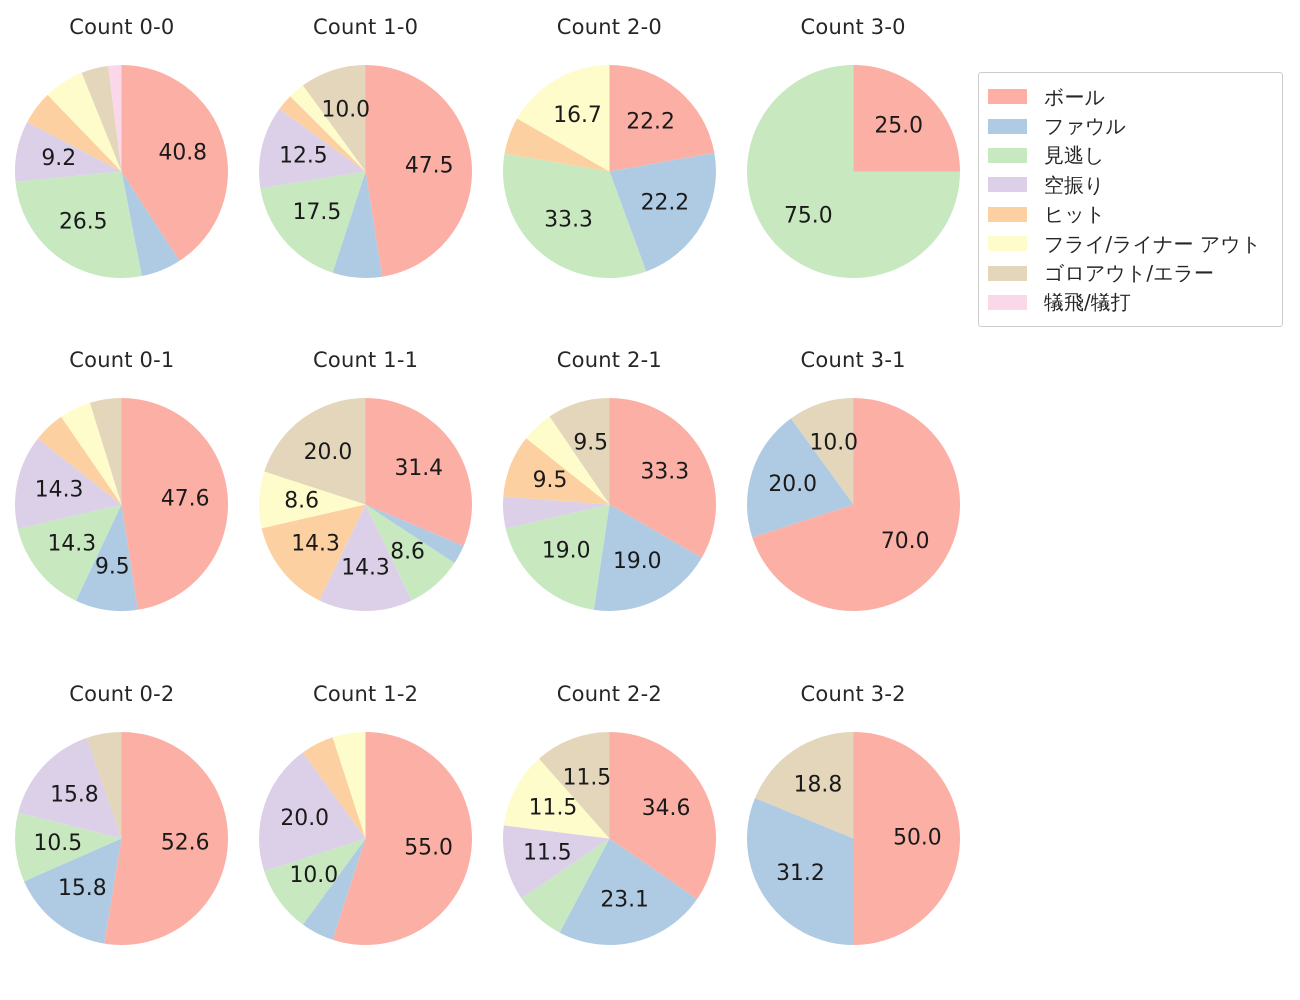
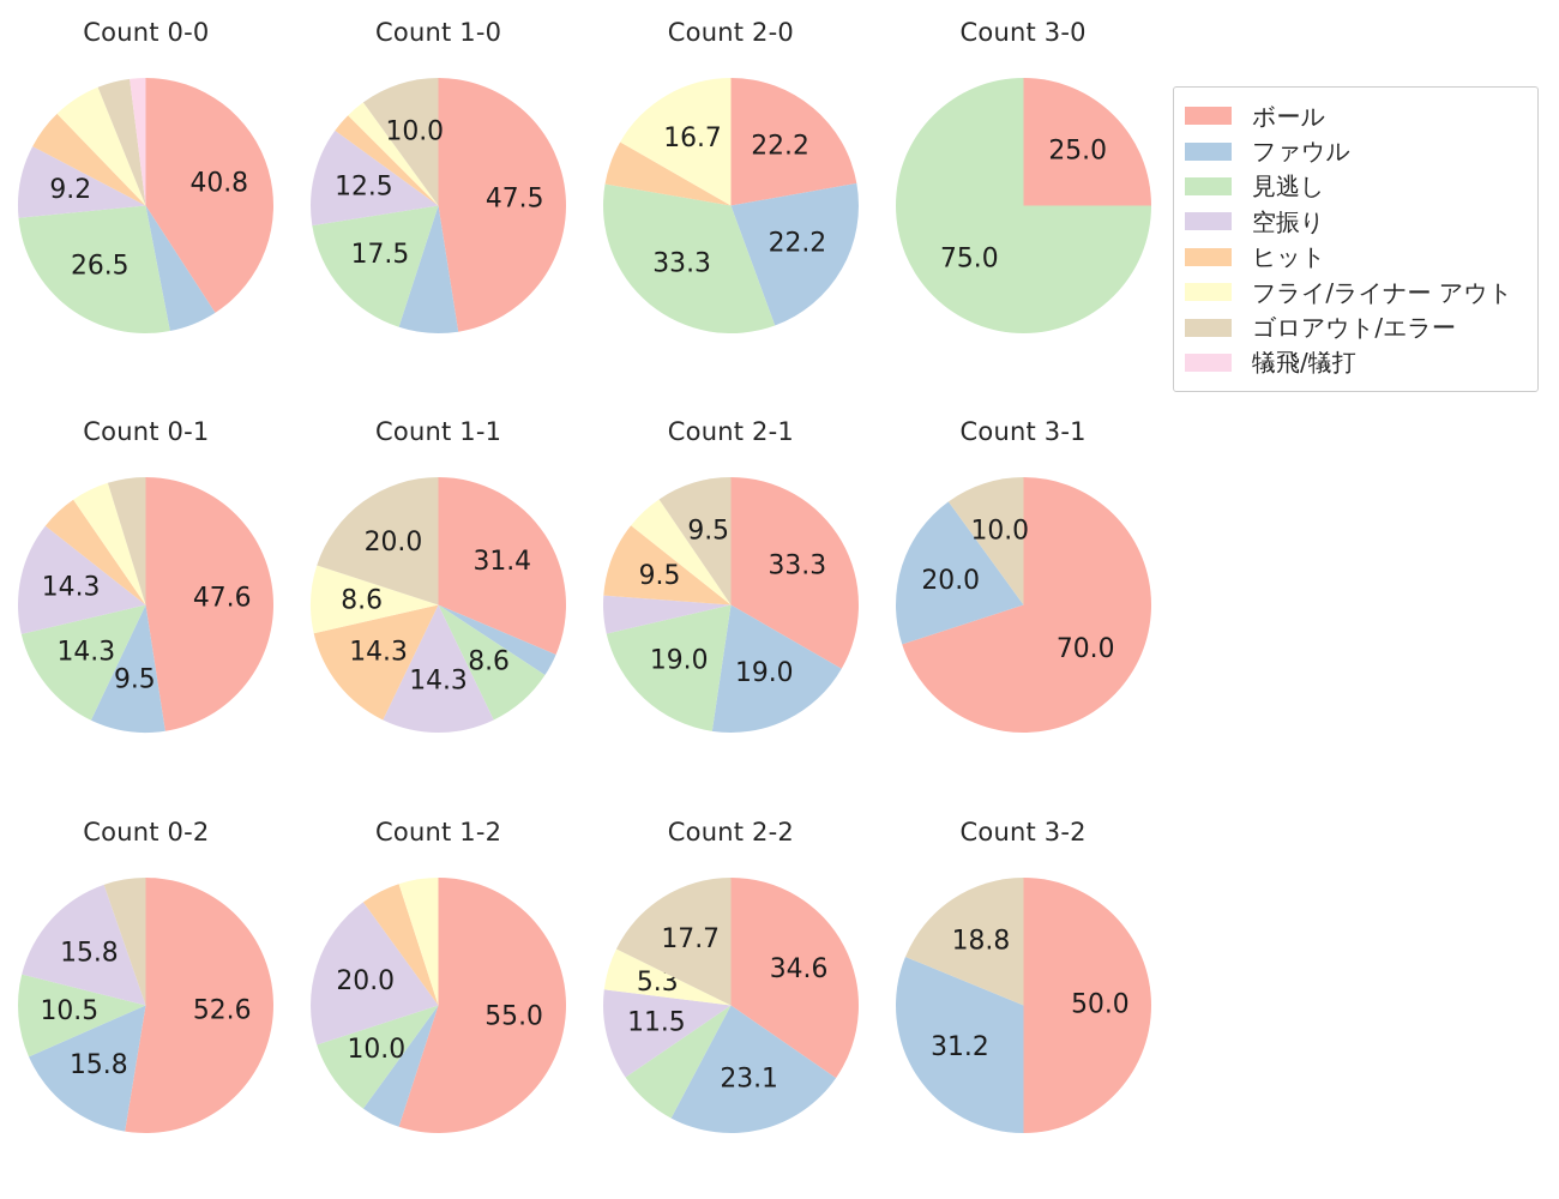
Count 2-2/フライ/ライナー アウト: 11.5 -> 5.3
Count 2-2/ゴロアウト/エラー: 11.5 -> 17.7
